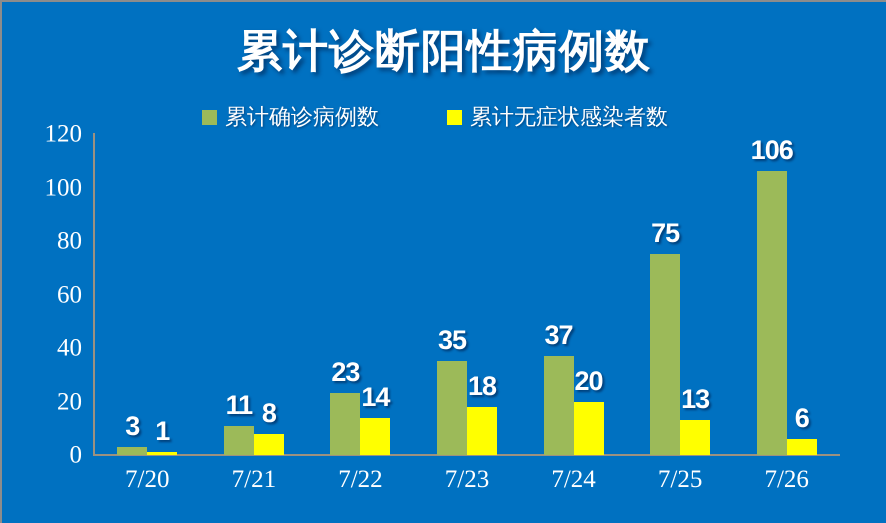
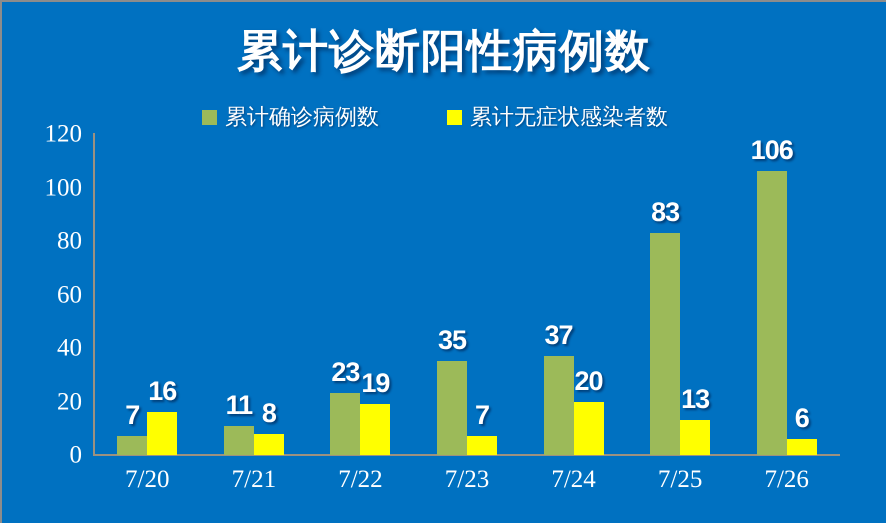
累计确诊病例数/7/20: 3 -> 7
累计无症状感染者数/7/20: 1 -> 16
累计无症状感染者数/7/22: 14 -> 19
累计无症状感染者数/7/23: 18 -> 7
累计确诊病例数/7/25: 75 -> 83
